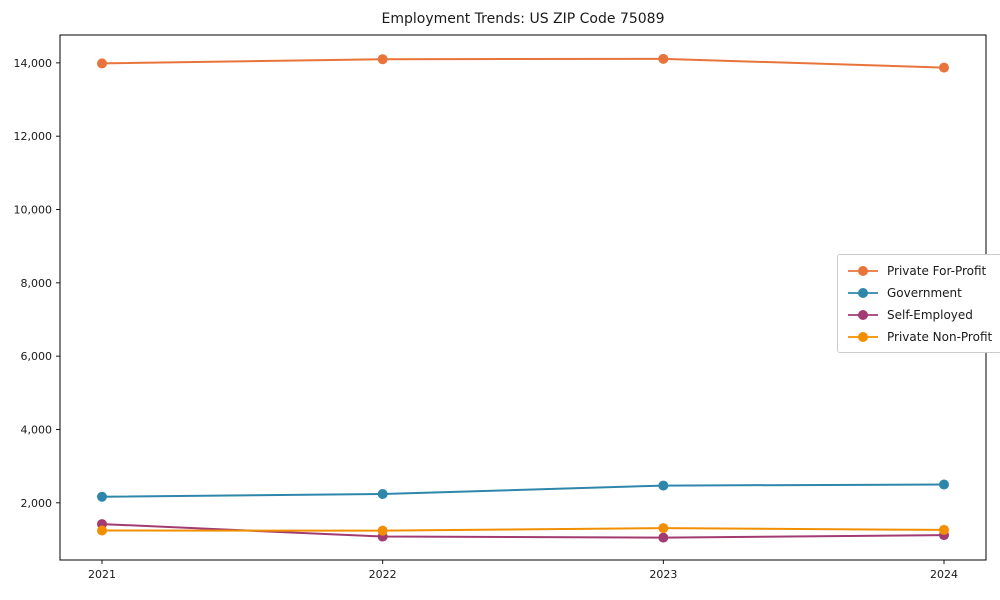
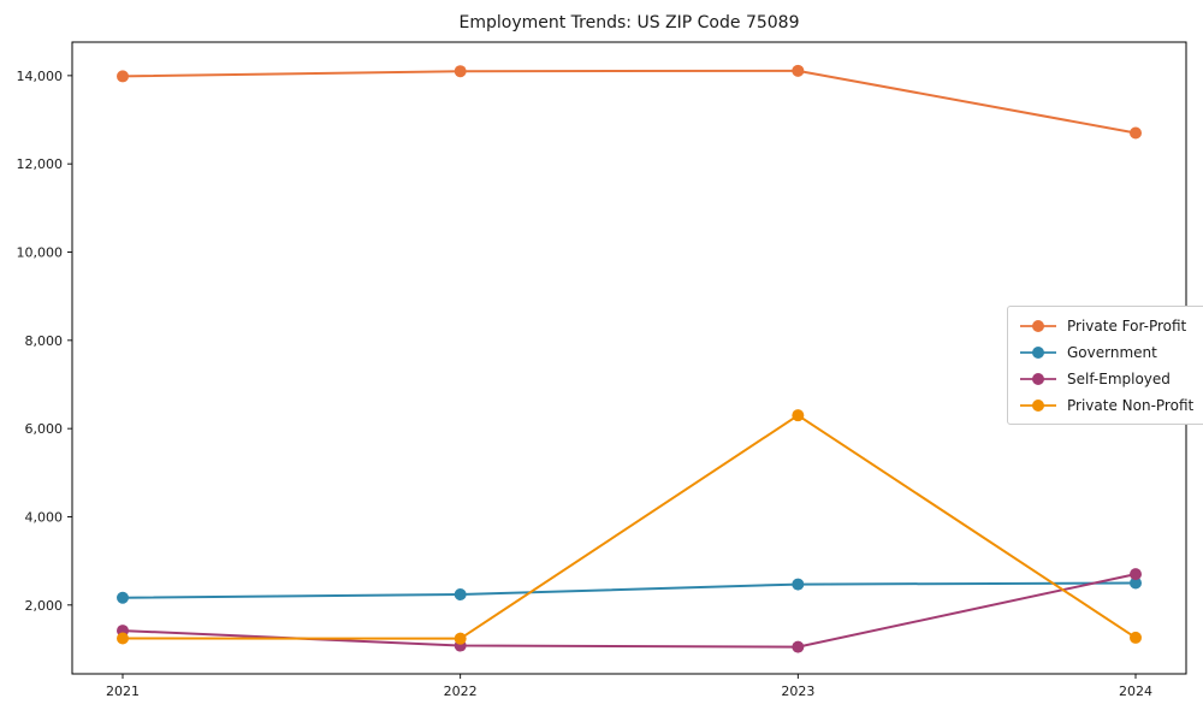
Private Non-Profit/2023: 1300 -> 6300
Private For-Profit/2024: 13900 -> 12700
Self-Employed/2024: 1100 -> 2700
